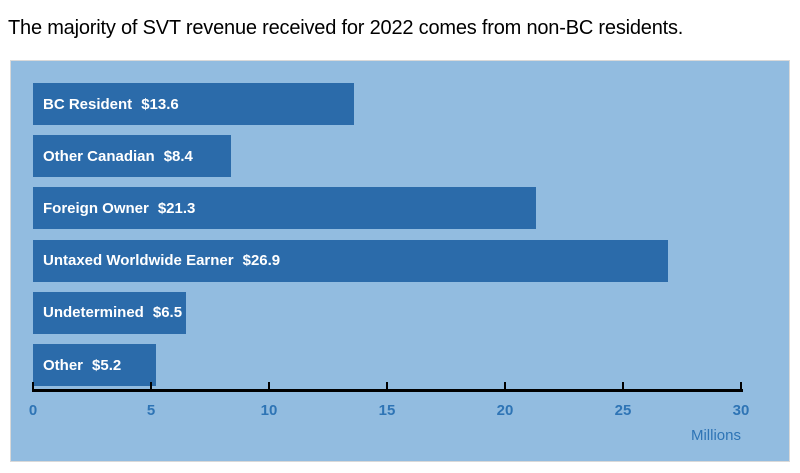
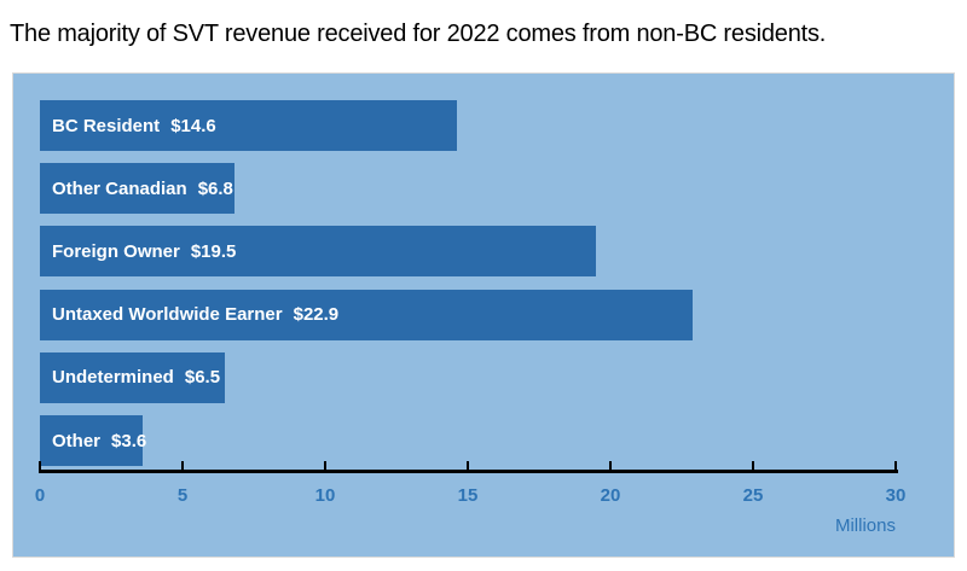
BC Resident: $13.6 -> $14.6
Other Canadian: $8.4 -> $6.8
Foreign Owner: $21.3 -> $19.5
Untaxed Worldwide Earner: $26.9 -> $22.9
Other: $5.2 -> $3.6
